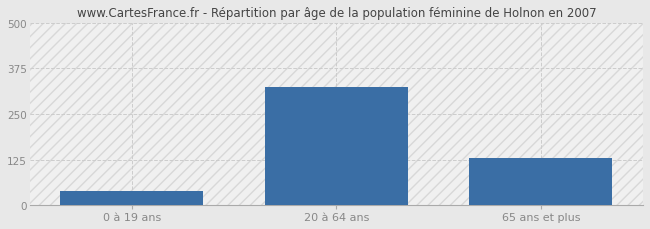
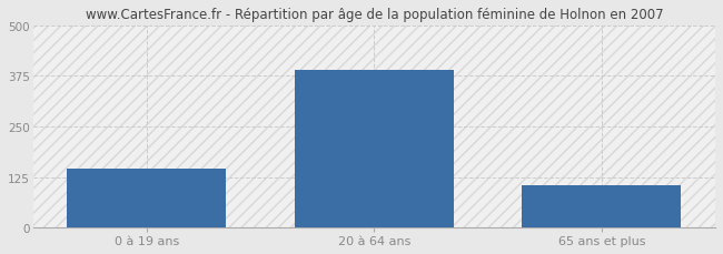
0 à 19 ans: 40 -> 145
20 à 64 ans: 325 -> 390
65 ans et plus: 130 -> 105
